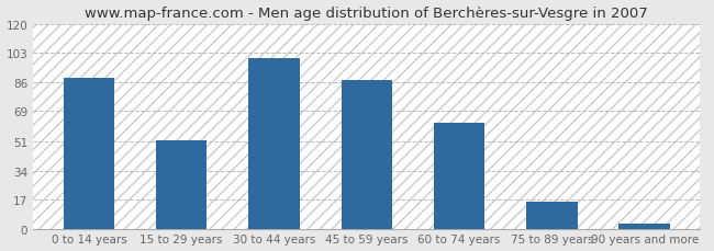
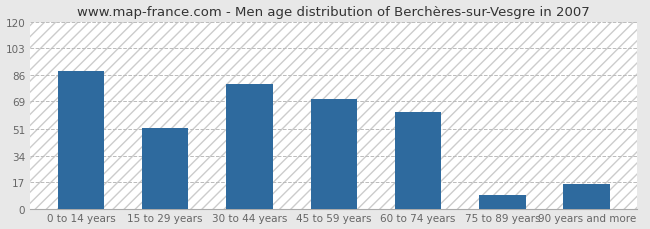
30 to 44 years: 100 -> 80
45 to 59 years: 87 -> 70
75 to 89 years: 16 -> 9
90 years and more: 3 -> 16
